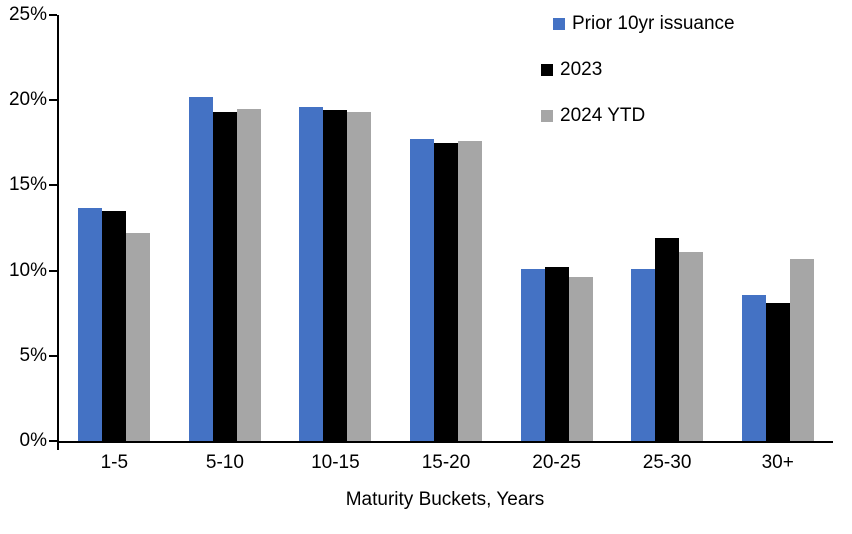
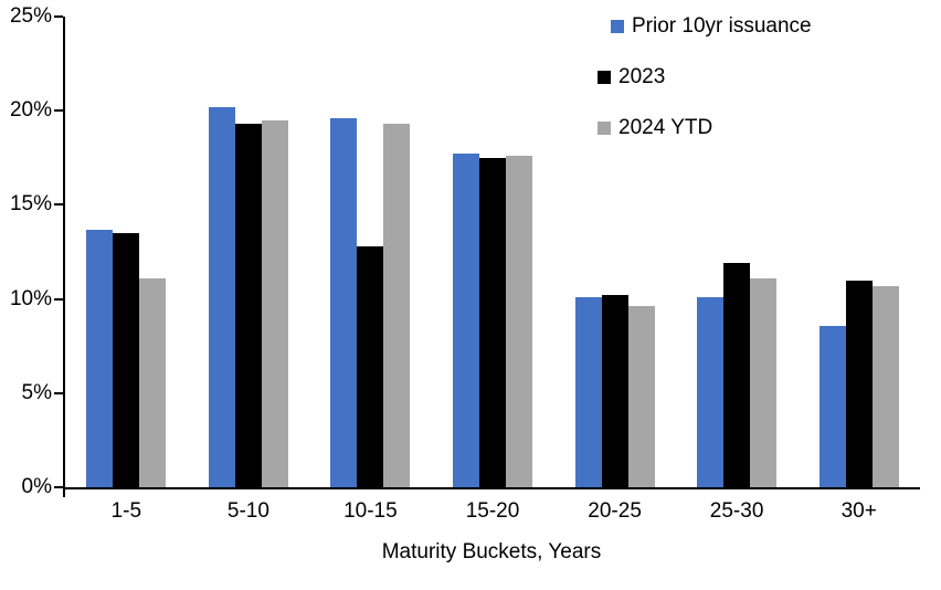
2024 YTD/1-5: 12.2% -> 11.1%
2023/10-15: 19.4% -> 12.8%
2023/30+: 8.1% -> 11.0%
